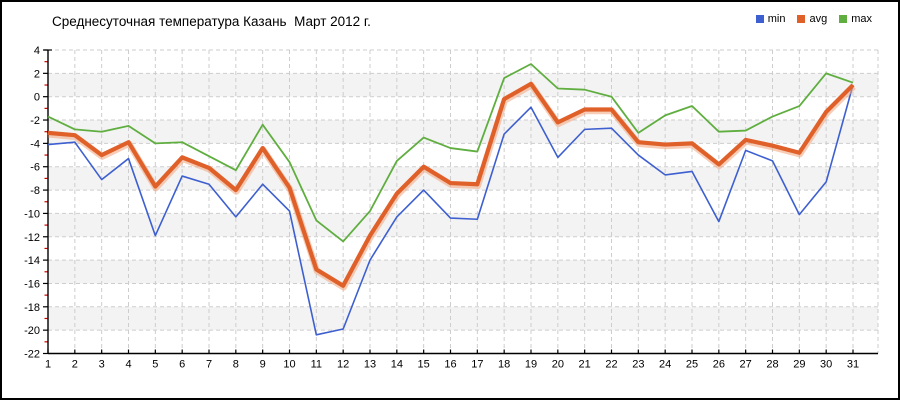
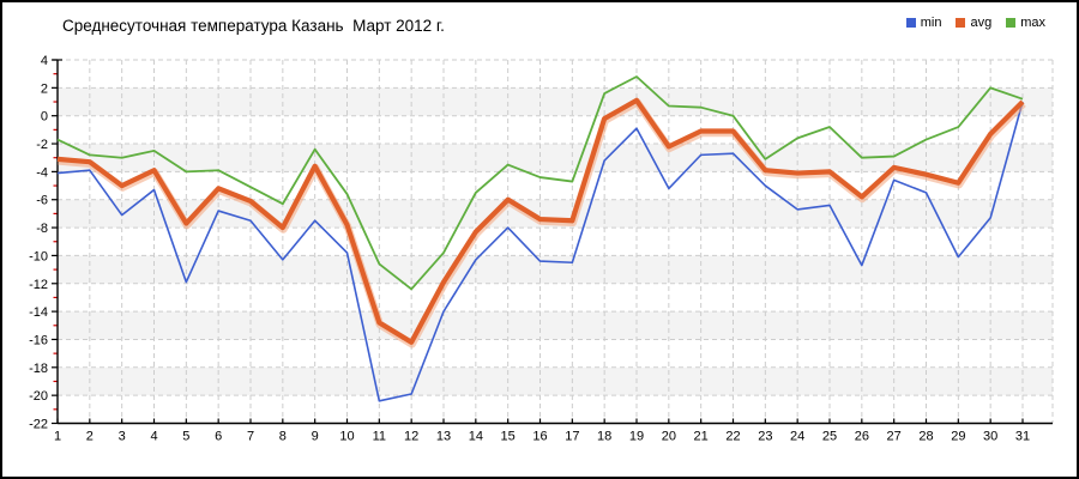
avg/9: -4.4 -> -3.6
